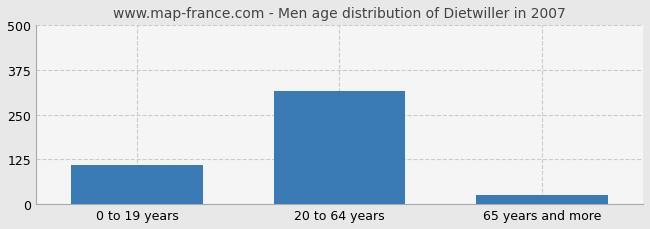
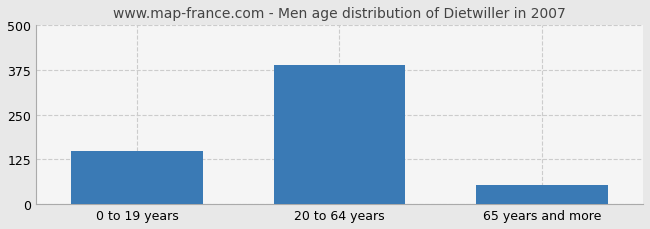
0 to 19 years: 110 -> 150
20 to 64 years: 315 -> 390
65 years and more: 25 -> 55
